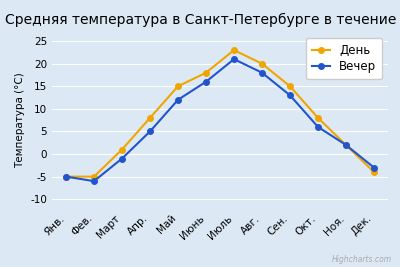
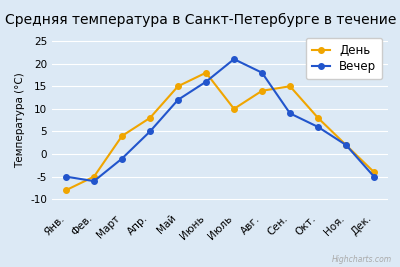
День/Янв.: -5 -> -8
День/Март: 1 -> 4
День/Июль: 23 -> 10
День/Авг.: 20 -> 14
Вечер/Сен.: 13 -> 9
Вечер/Дек.: -3 -> -5
